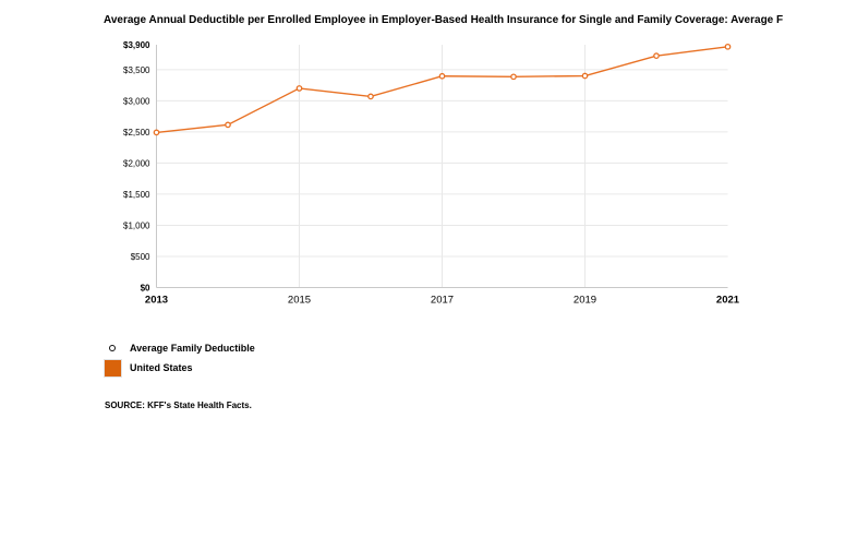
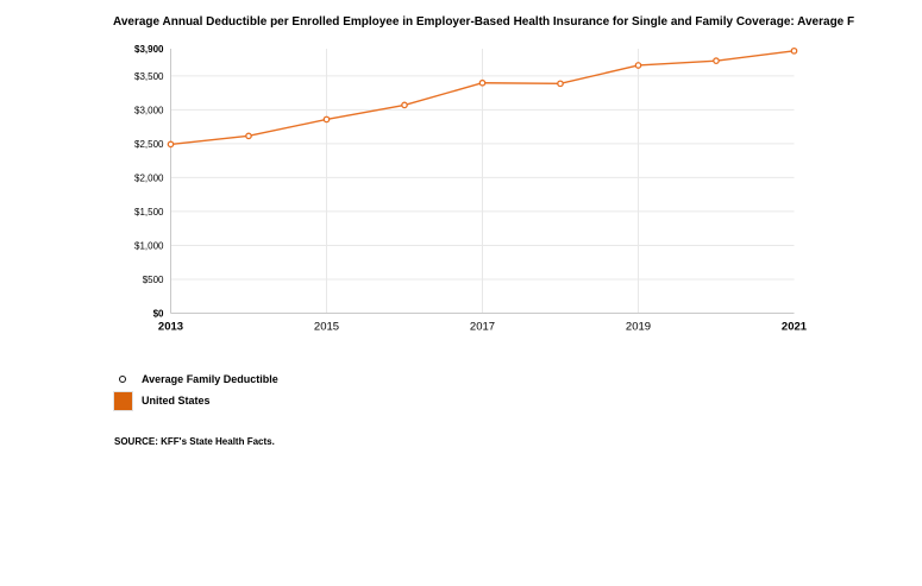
2015: $3200 -> $2900
2019: $3400 -> $3700
